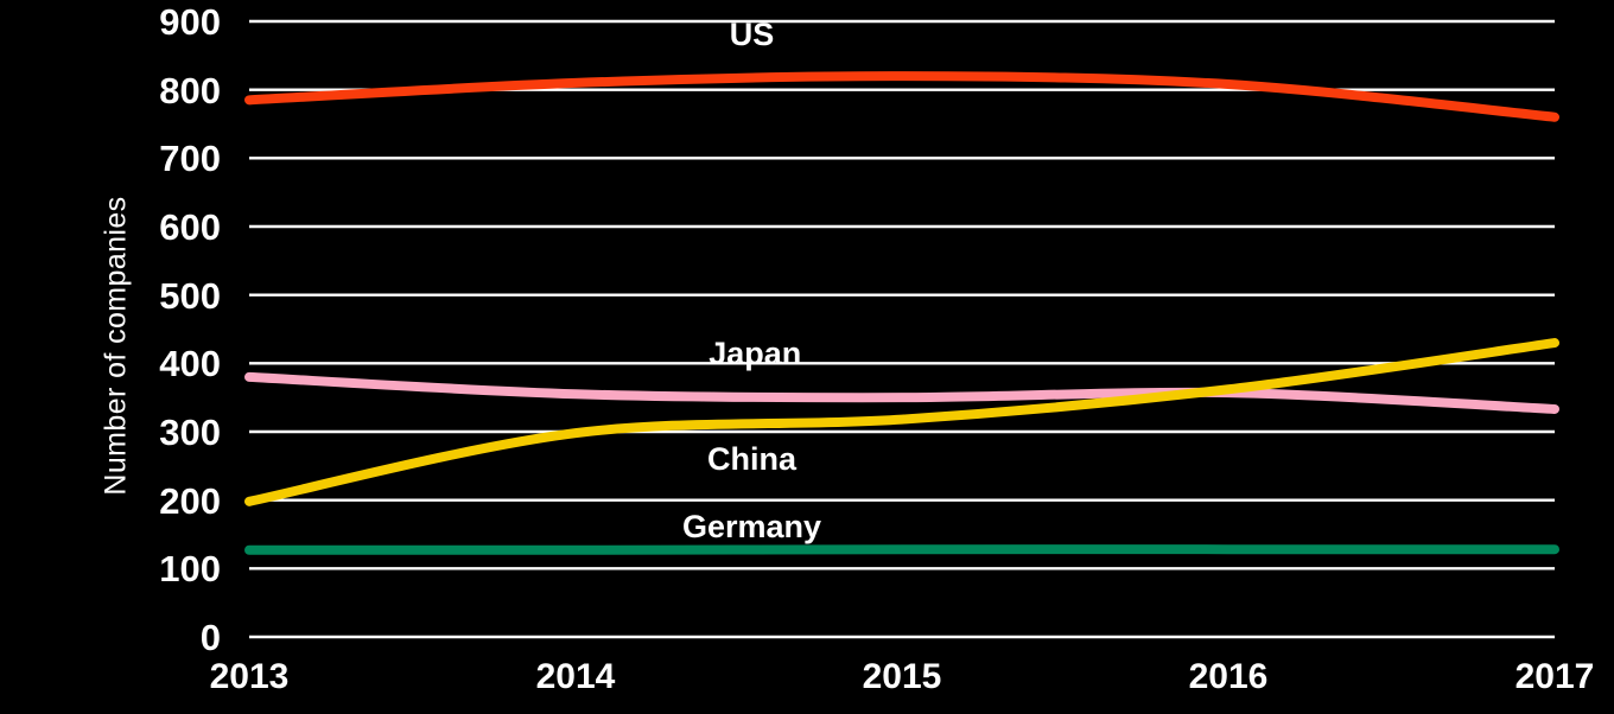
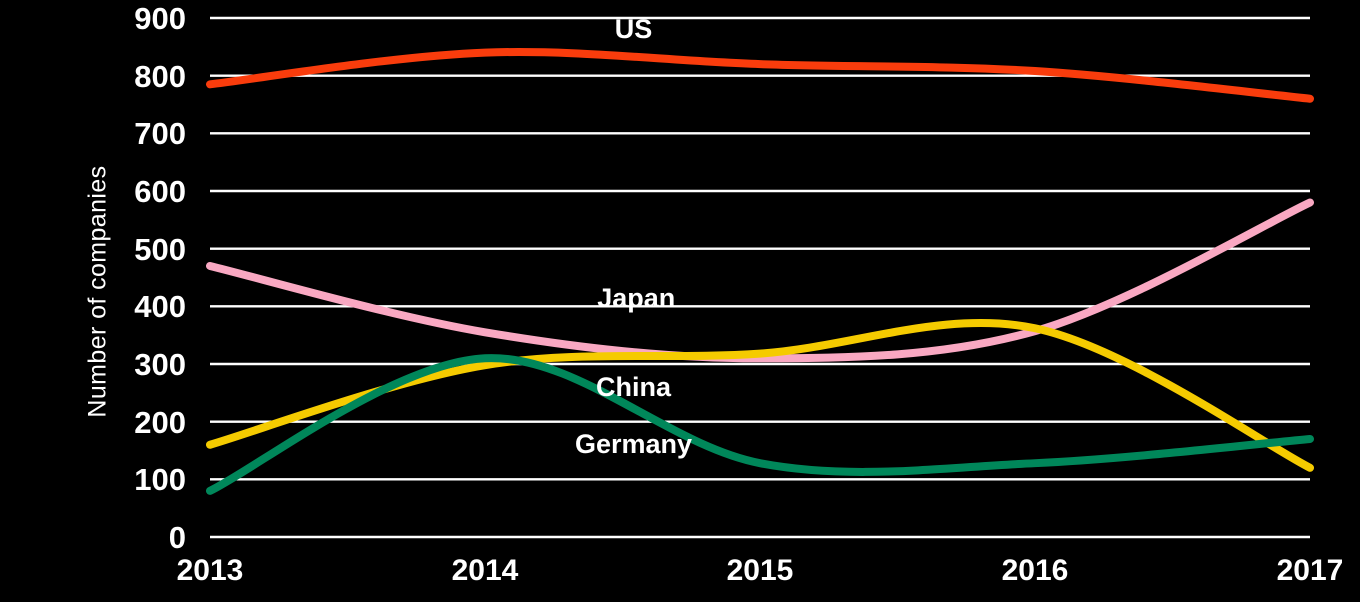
Japan/2013: 380 -> 470
China/2013: 200 -> 160
Germany/2013: 130 -> 80
US/2014: 810 -> 840
Germany/2014: 130 -> 310
Japan/2015: 350 -> 310
Japan/2017: 330 -> 580
China/2017: 430 -> 120
Germany/2017: 130 -> 170
